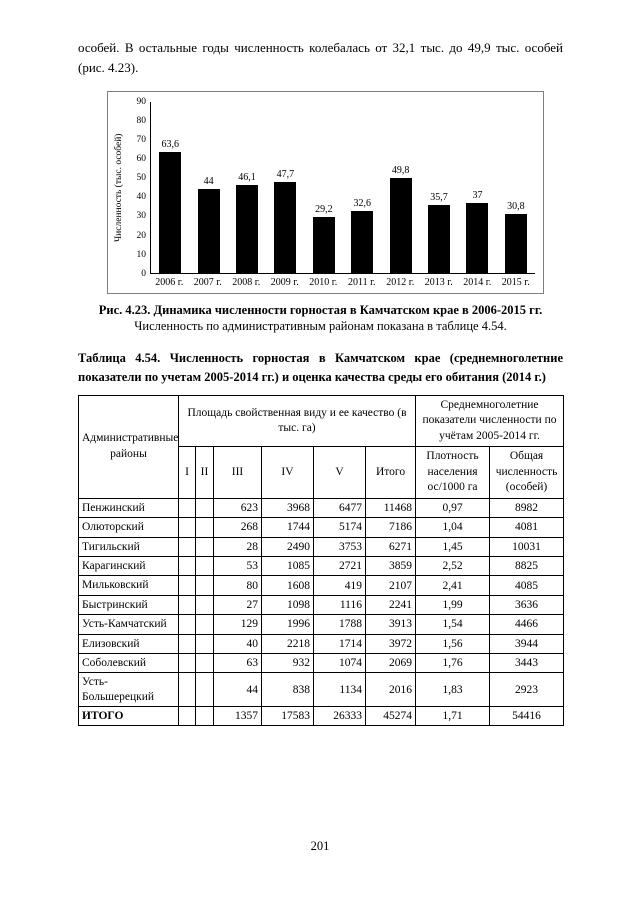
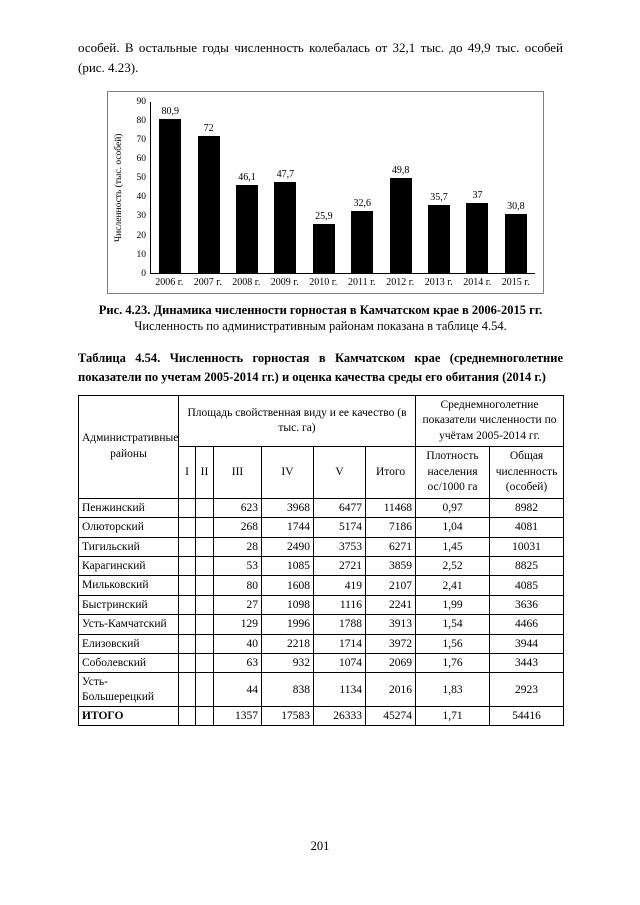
2006 г.: 63,6 -> 80,9
2007 г.: 44 -> 72
2010 г.: 29,2 -> 25,9
